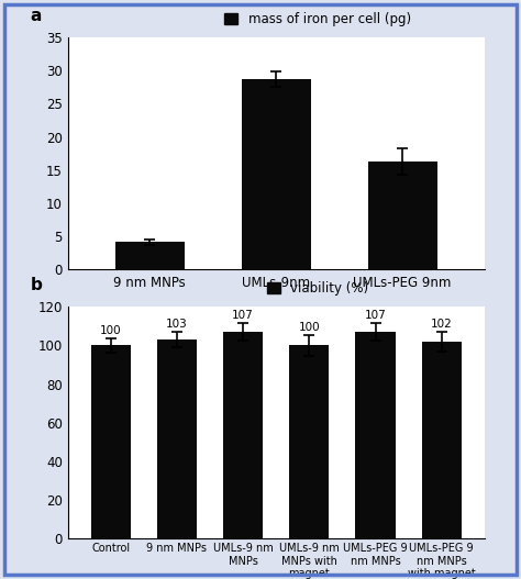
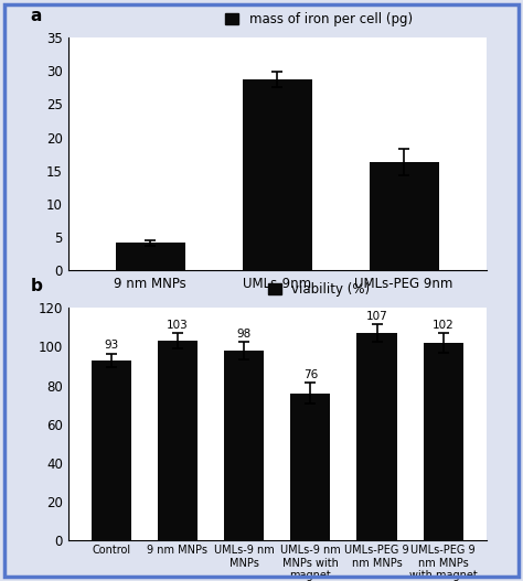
Control: 100 -> 93
UMLs-9 nm MNPs: 107 -> 98
UMLs-9 nm MNPs with magnet: 100 -> 76
